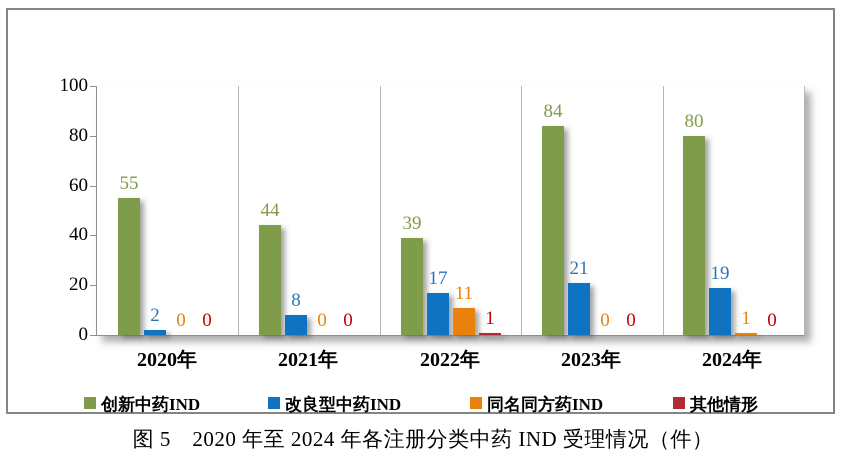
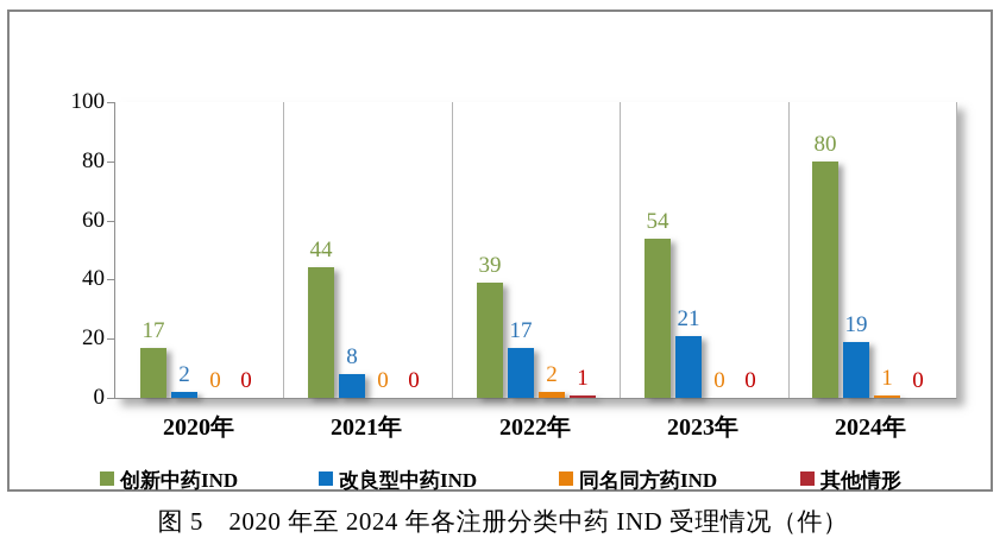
创新中药IND/2020年: 55 -> 17
同名同方药IND/2022年: 11 -> 2
创新中药IND/2023年: 84 -> 54
